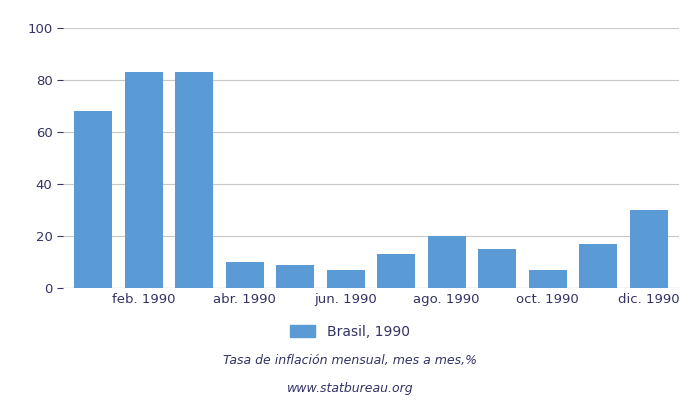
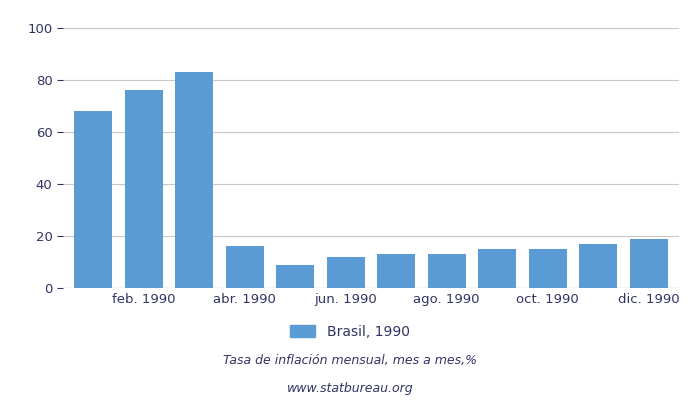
feb. 1990: 83 -> 76
abr. 1990: 10 -> 16
jun. 1990: 7 -> 12
ago. 1990: 20 -> 13
oct. 1990: 7 -> 15
dic. 1990: 30 -> 19
